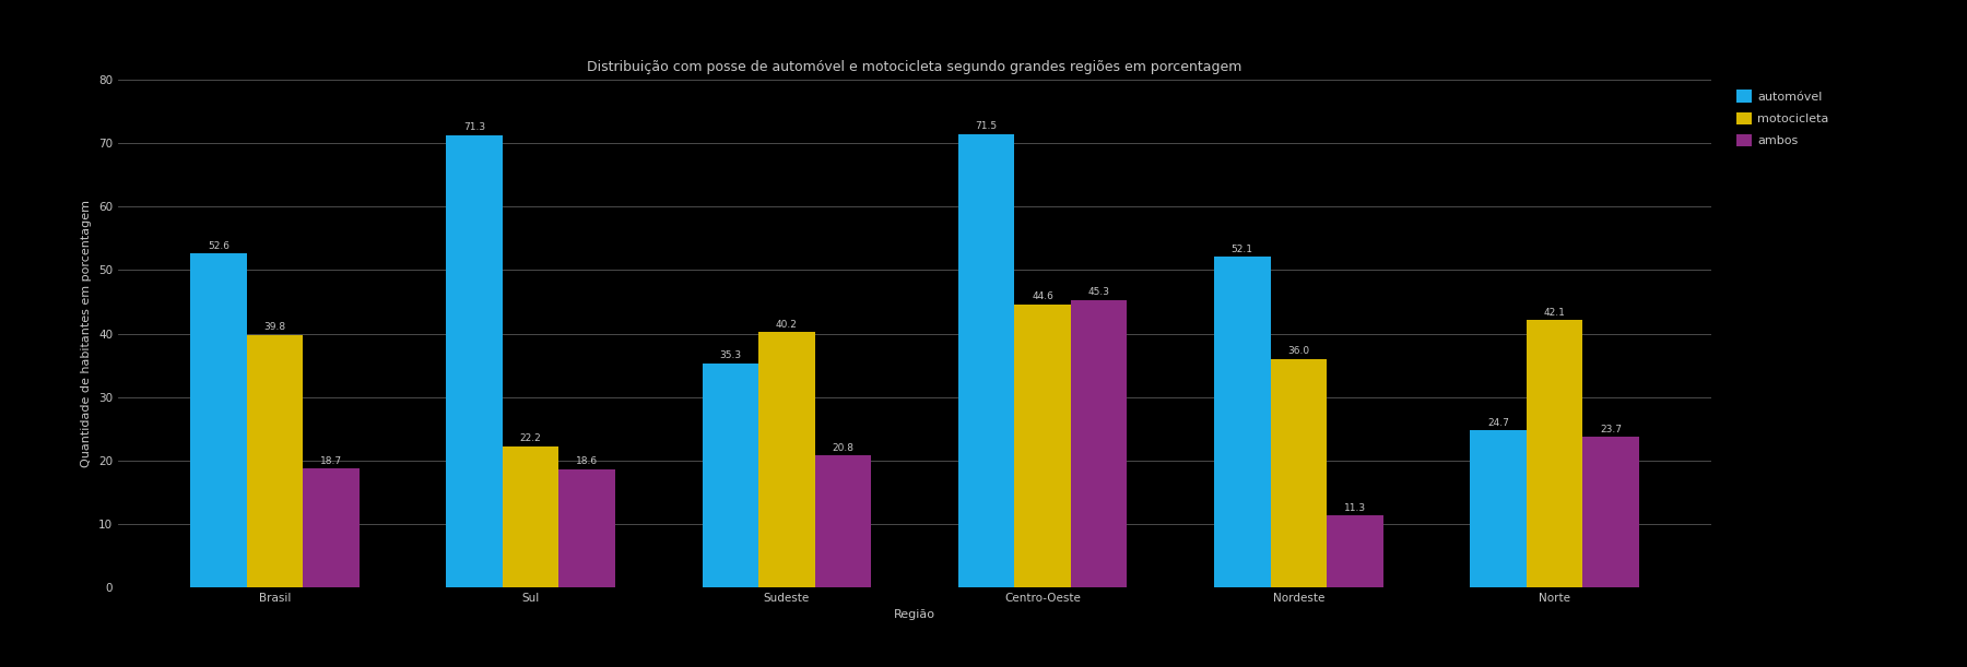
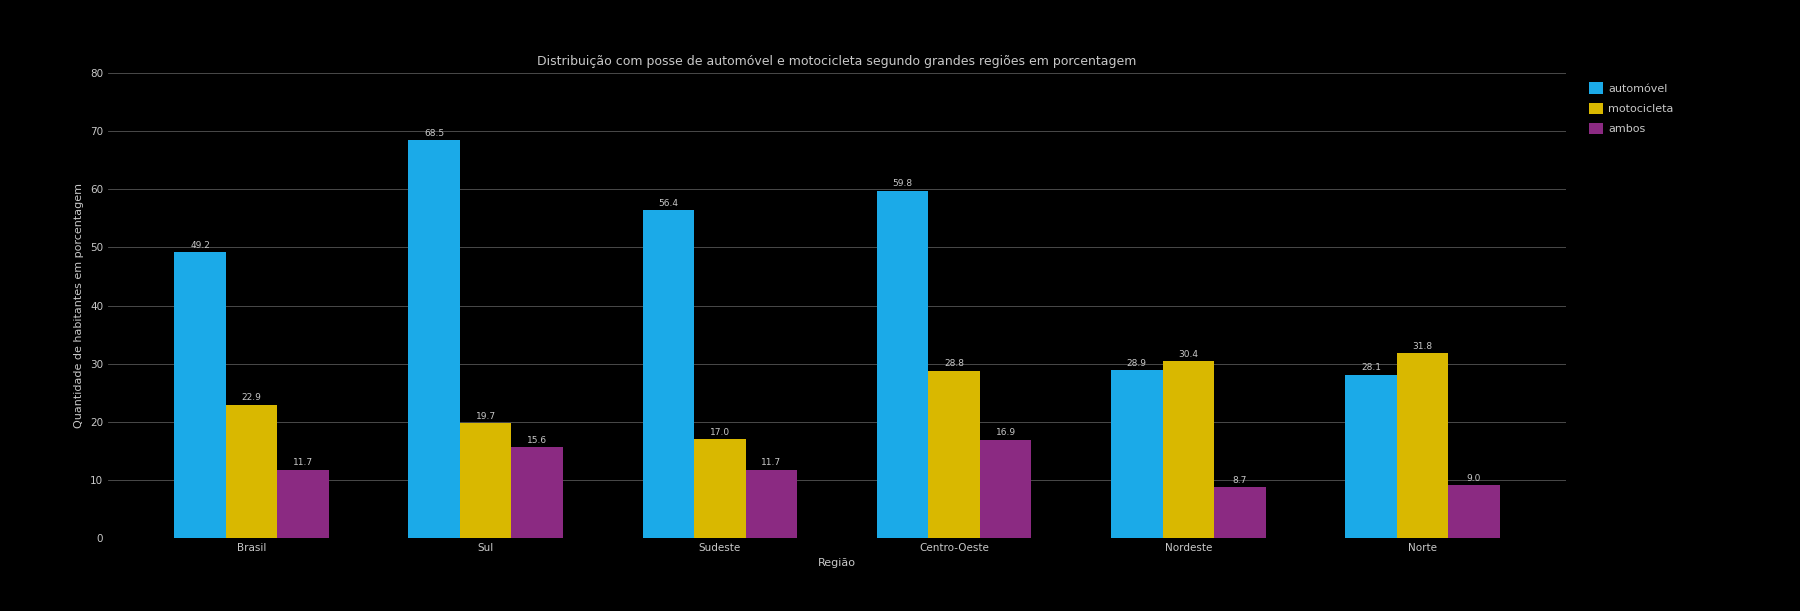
automóvel/Brasil: 52.6 -> 49.2
motocicleta/Brasil: 39.8 -> 22.9
ambos/Brasil: 18.7 -> 11.7
automóvel/Sul: 71.3 -> 68.5
motocicleta/Sul: 22.2 -> 19.7
ambos/Sul: 18.6 -> 15.6
automóvel/Sudeste: 35.3 -> 56.4
motocicleta/Sudeste: 40.2 -> 17.0
ambos/Sudeste: 20.8 -> 11.7
automóvel/Centro-Oeste: 71.5 -> 59.8
motocicleta/Centro-Oeste: 44.6 -> 28.8
ambos/Centro-Oeste: 45.3 -> 16.9
automóvel/Nordeste: 52.1 -> 28.9
motocicleta/Nordeste: 36.0 -> 30.4
ambos/Nordeste: 11.3 -> 8.7
automóvel/Norte: 24.7 -> 28.1
motocicleta/Norte: 42.1 -> 31.8
ambos/Norte: 23.7 -> 9.0
